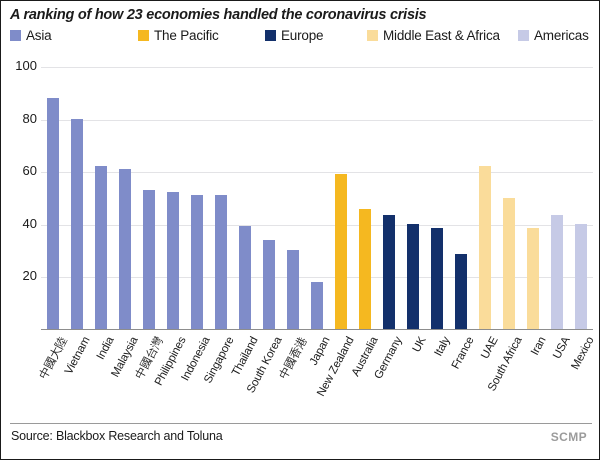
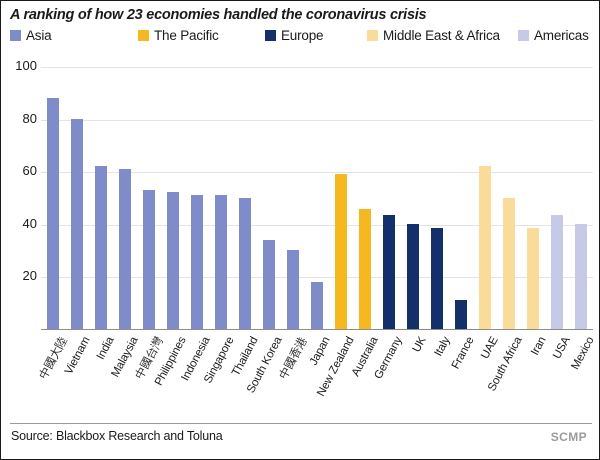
Thailand: 39 -> 50
France: 28 -> 11
